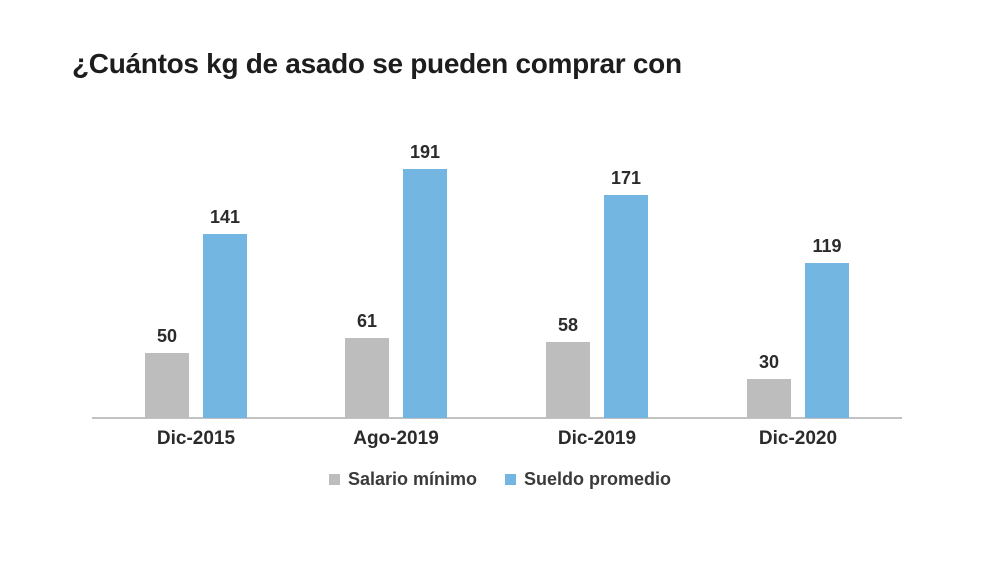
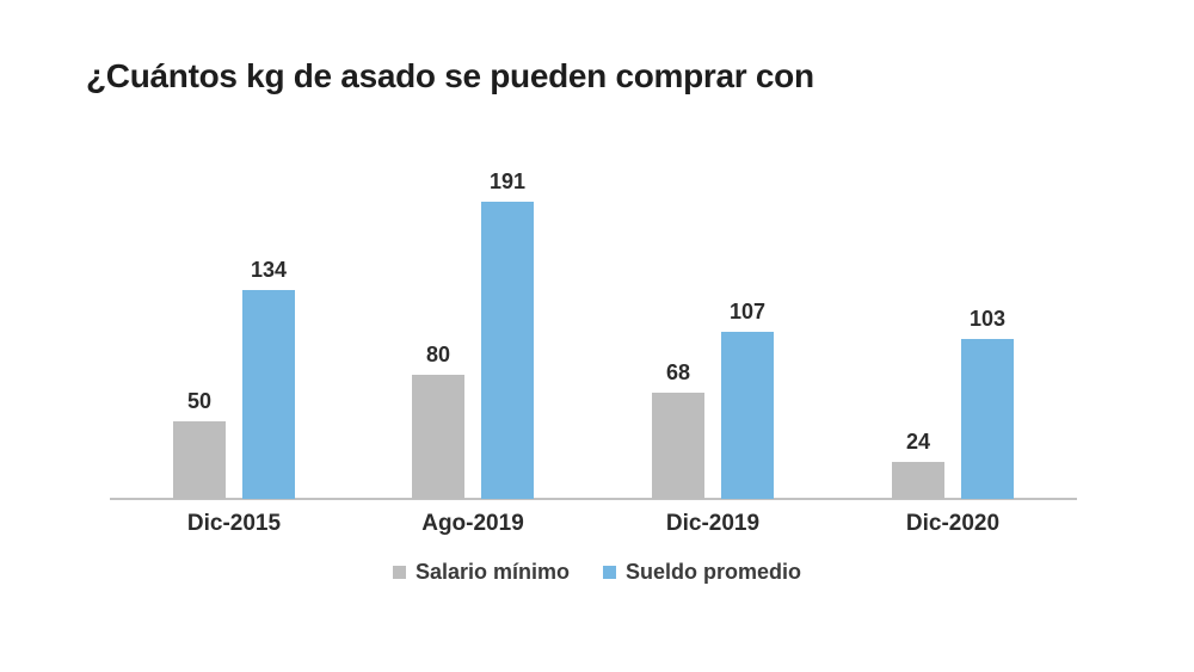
Sueldo promedio/Dic-2015: 141 -> 134
Salario mínimo/Ago-2019: 61 -> 80
Salario mínimo/Dic-2019: 58 -> 68
Sueldo promedio/Dic-2019: 171 -> 107
Salario mínimo/Dic-2020: 30 -> 24
Sueldo promedio/Dic-2020: 119 -> 103
